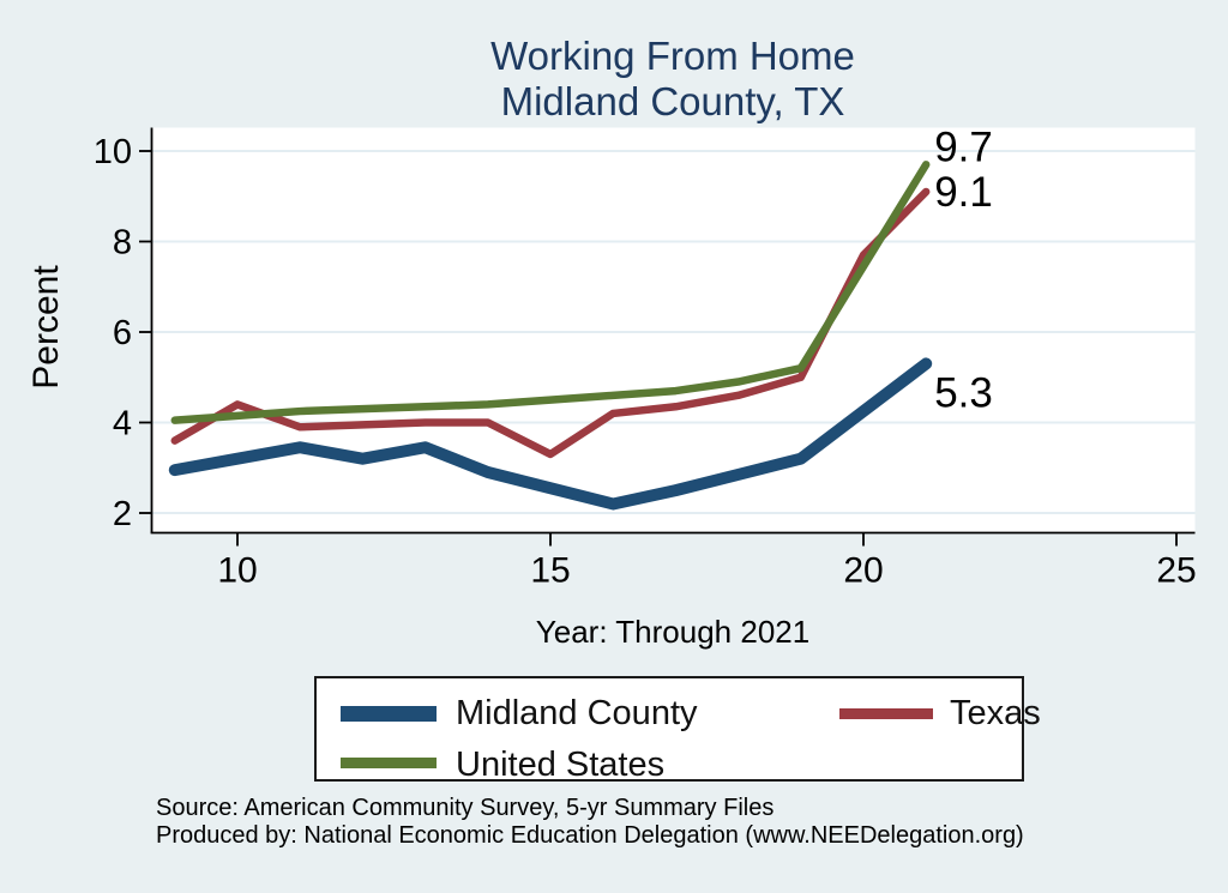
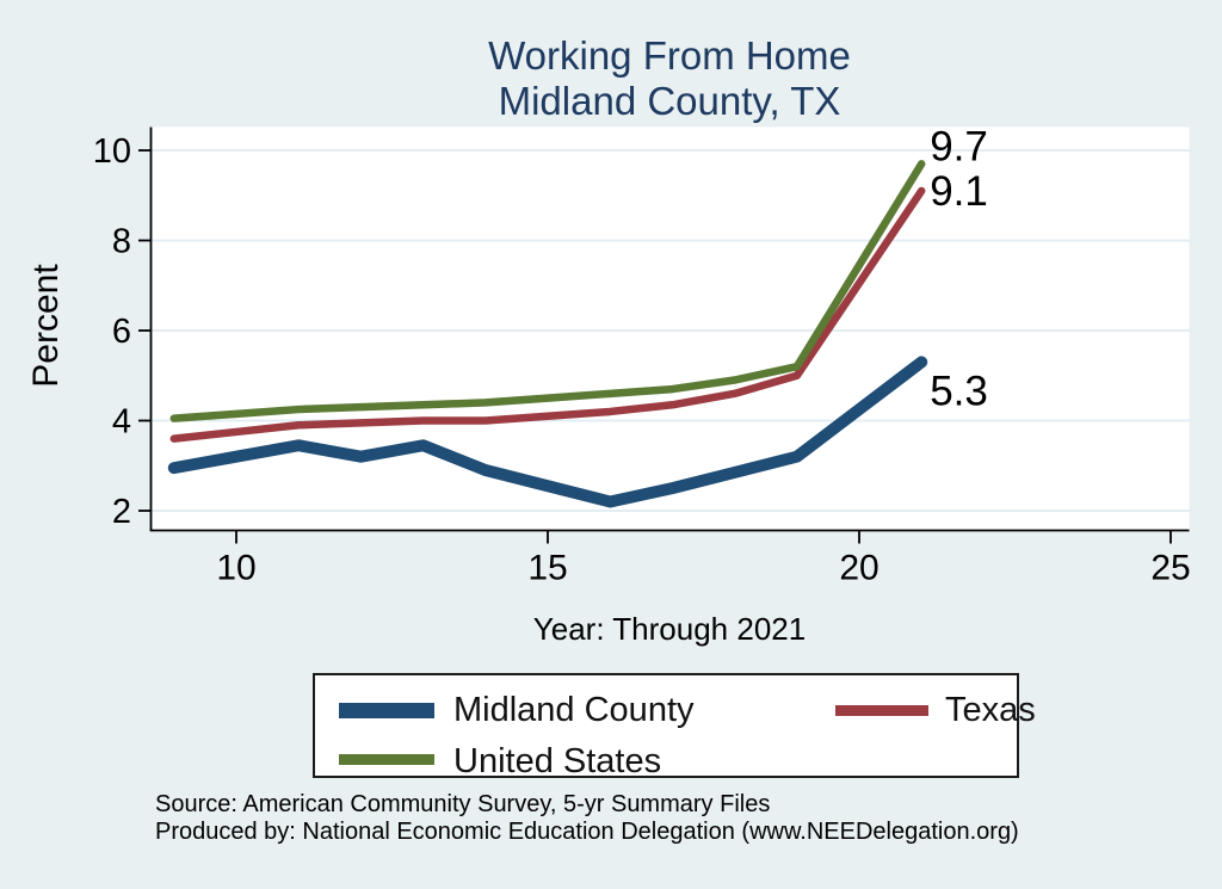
Texas/10: 4.4 -> 3.8
Texas/15: 3.3 -> 4.1
Texas/20: 7.7 -> 7.0
